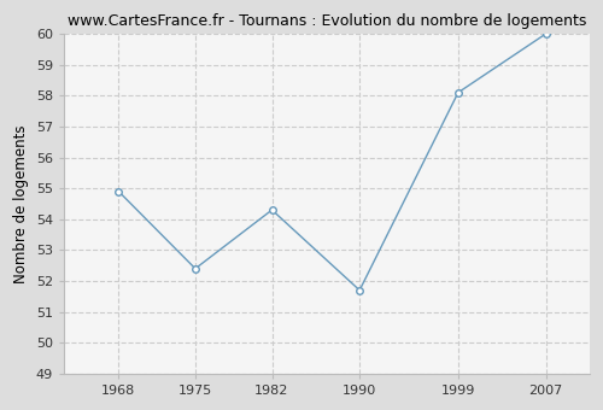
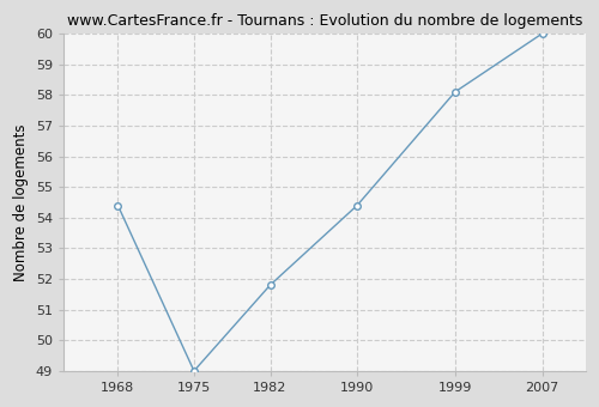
1968: 54.9 -> 54.4
1975: 52.4 -> 49.0
1982: 54.3 -> 51.8
1990: 51.7 -> 54.4
